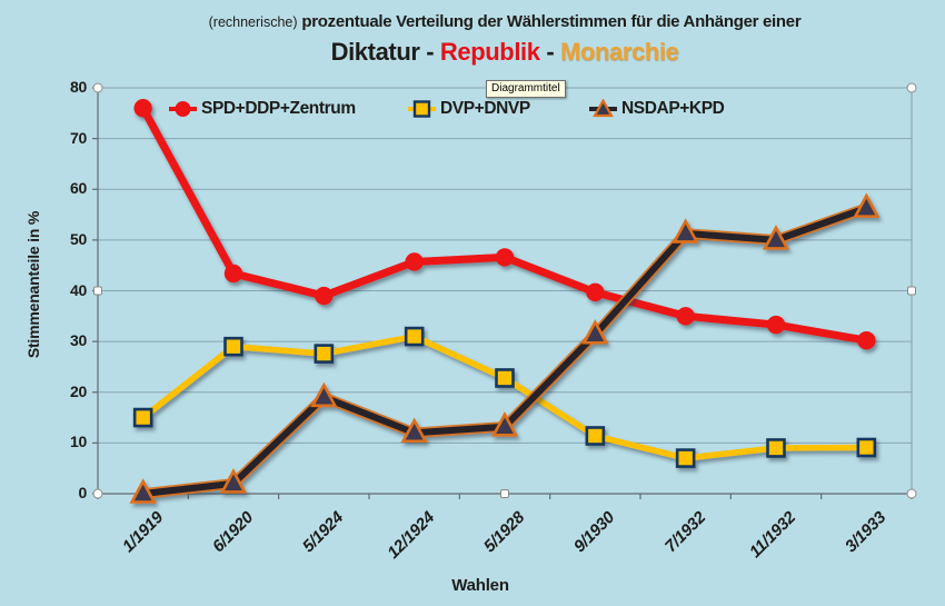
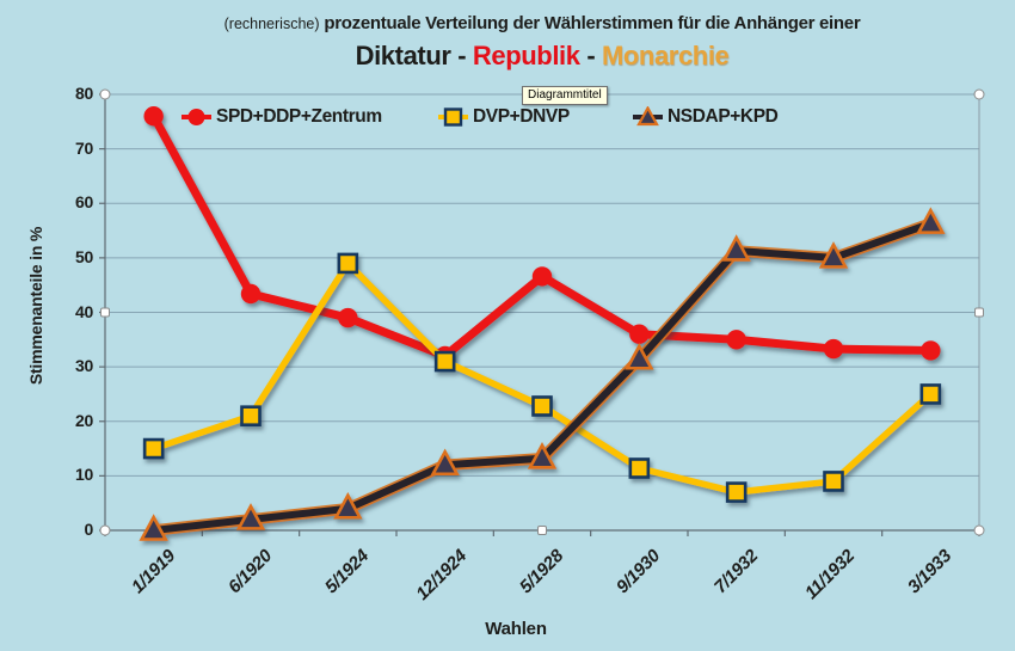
DVP+DNVP/6/1920: 29 -> 21
DVP+DNVP/5/1924: 28 -> 49
NSDAP+KPD/5/1924: 19 -> 4
SPD+DDP+Zentrum/12/1924: 46 -> 32
SPD+DDP+Zentrum/9/1930: 40 -> 36
SPD+DDP+Zentrum/3/1933: 30 -> 33
DVP+DNVP/3/1933: 9 -> 25
